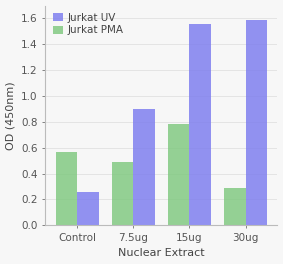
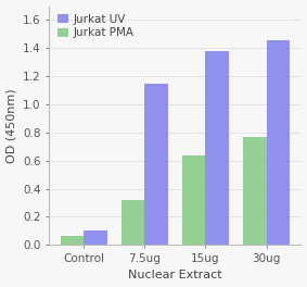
Jurkat PMA/Control: 0.57 -> 0.07
Jurkat UV/Control: 0.26 -> 0.10
Jurkat PMA/7.5ug: 0.49 -> 0.32
Jurkat UV/7.5ug: 0.90 -> 1.15
Jurkat PMA/15ug: 0.78 -> 0.64
Jurkat UV/15ug: 1.56 -> 1.38
Jurkat PMA/30ug: 0.29 -> 0.77
Jurkat UV/30ug: 1.59 -> 1.46
